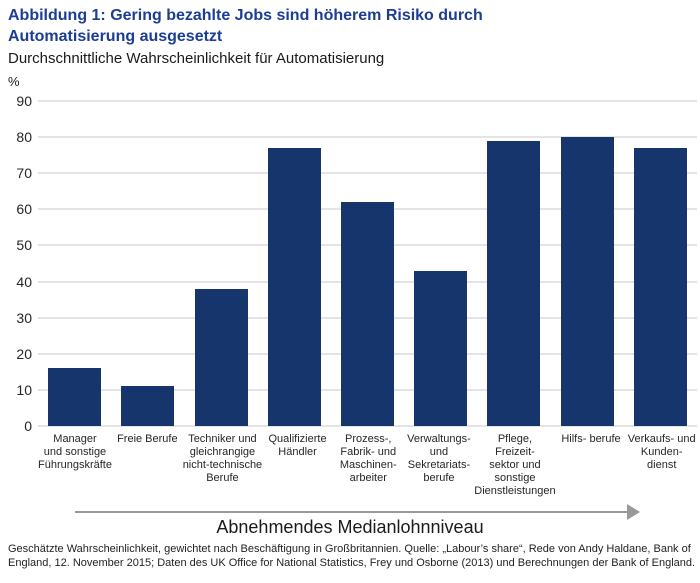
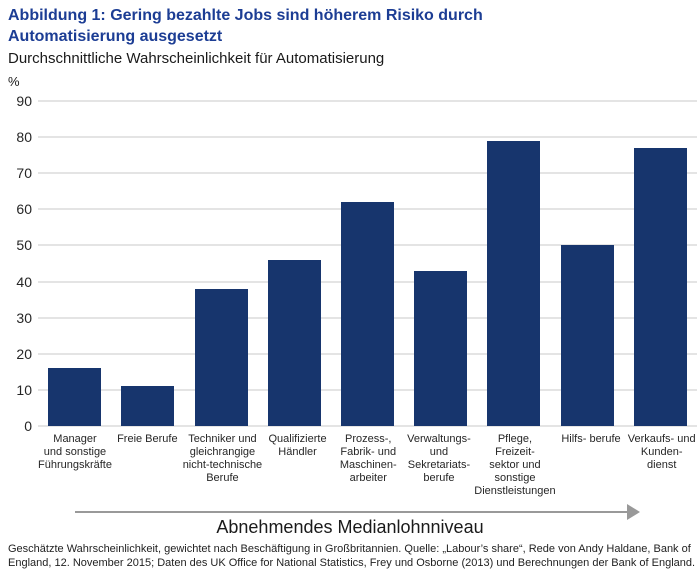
Qualifizierte Händler: 77 -> 46
Hilfs- berufe: 80 -> 50
